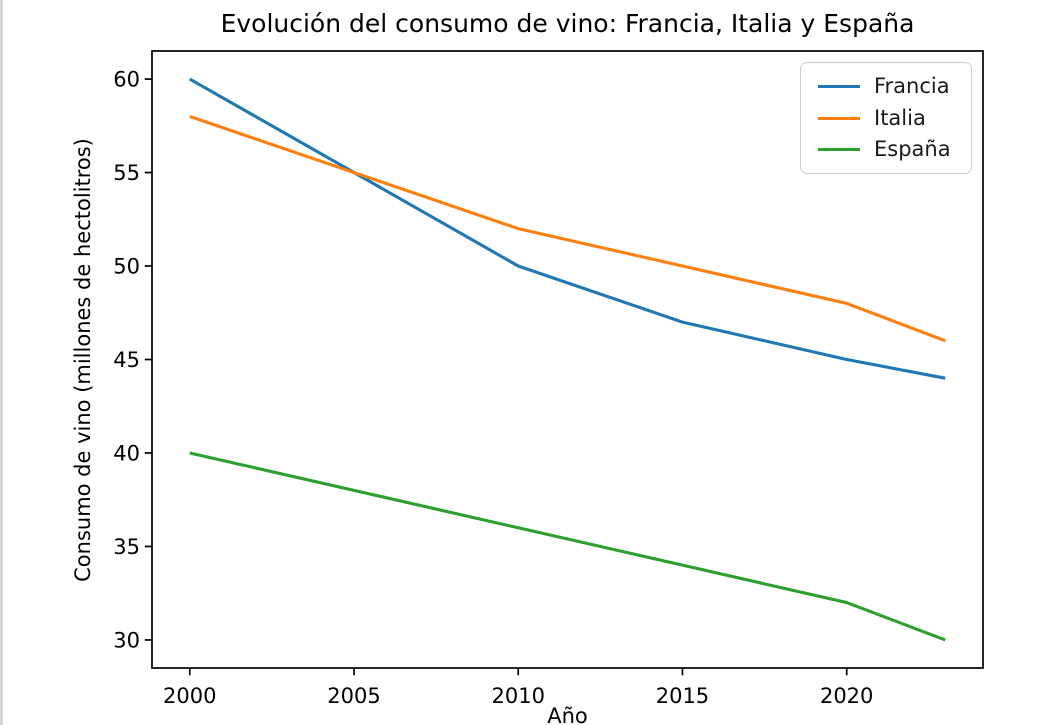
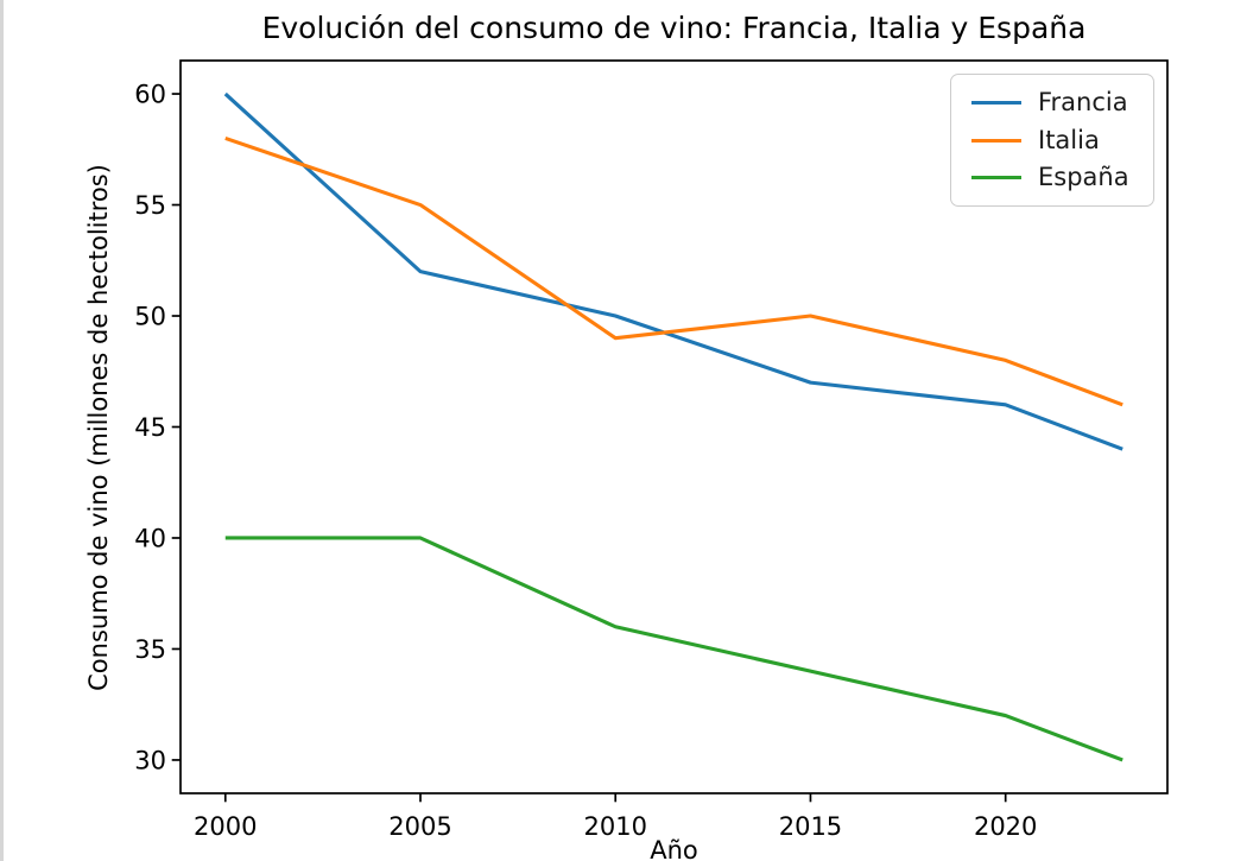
Francia/2005: 55 -> 52
España/2005: 38 -> 40
Italia/2010: 52 -> 49
Francia/2020: 45 -> 46
